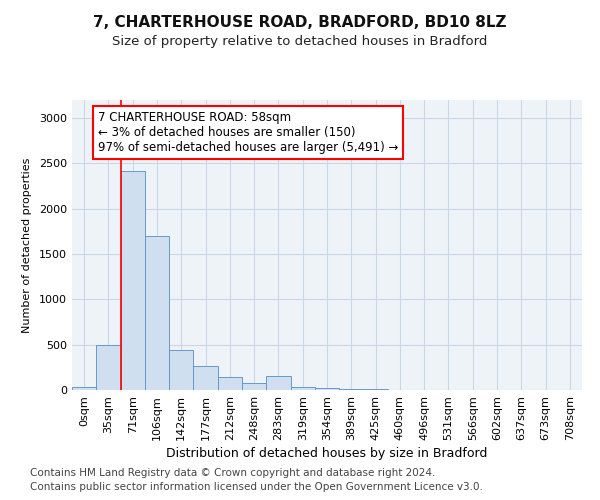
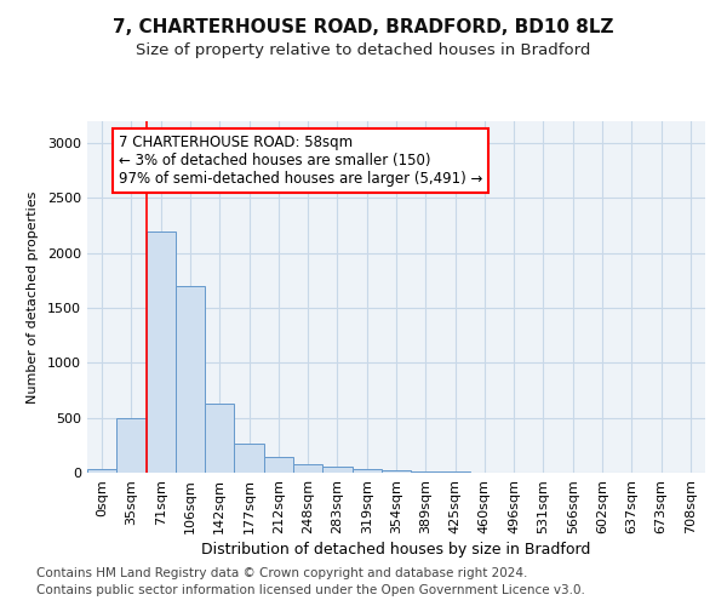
71sqm: 2420 -> 2200
142sqm: 440 -> 630
283sqm: 160 -> 50
